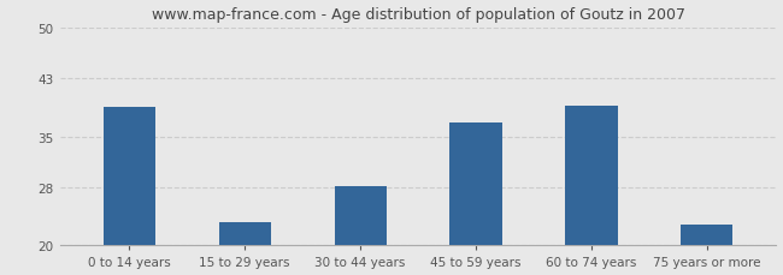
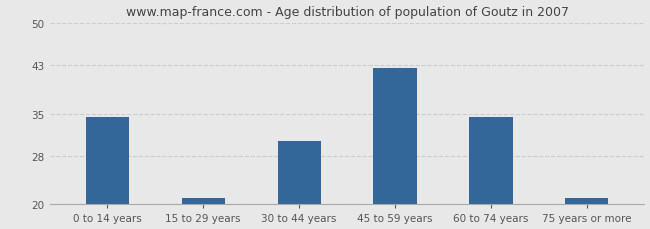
0 to 14 years: 39.0 -> 34.5
15 to 29 years: 23.2 -> 21.0
30 to 44 years: 28.2 -> 30.5
45 to 59 years: 37.0 -> 42.5
60 to 74 years: 39.2 -> 34.5
75 years or more: 22.8 -> 21.0
